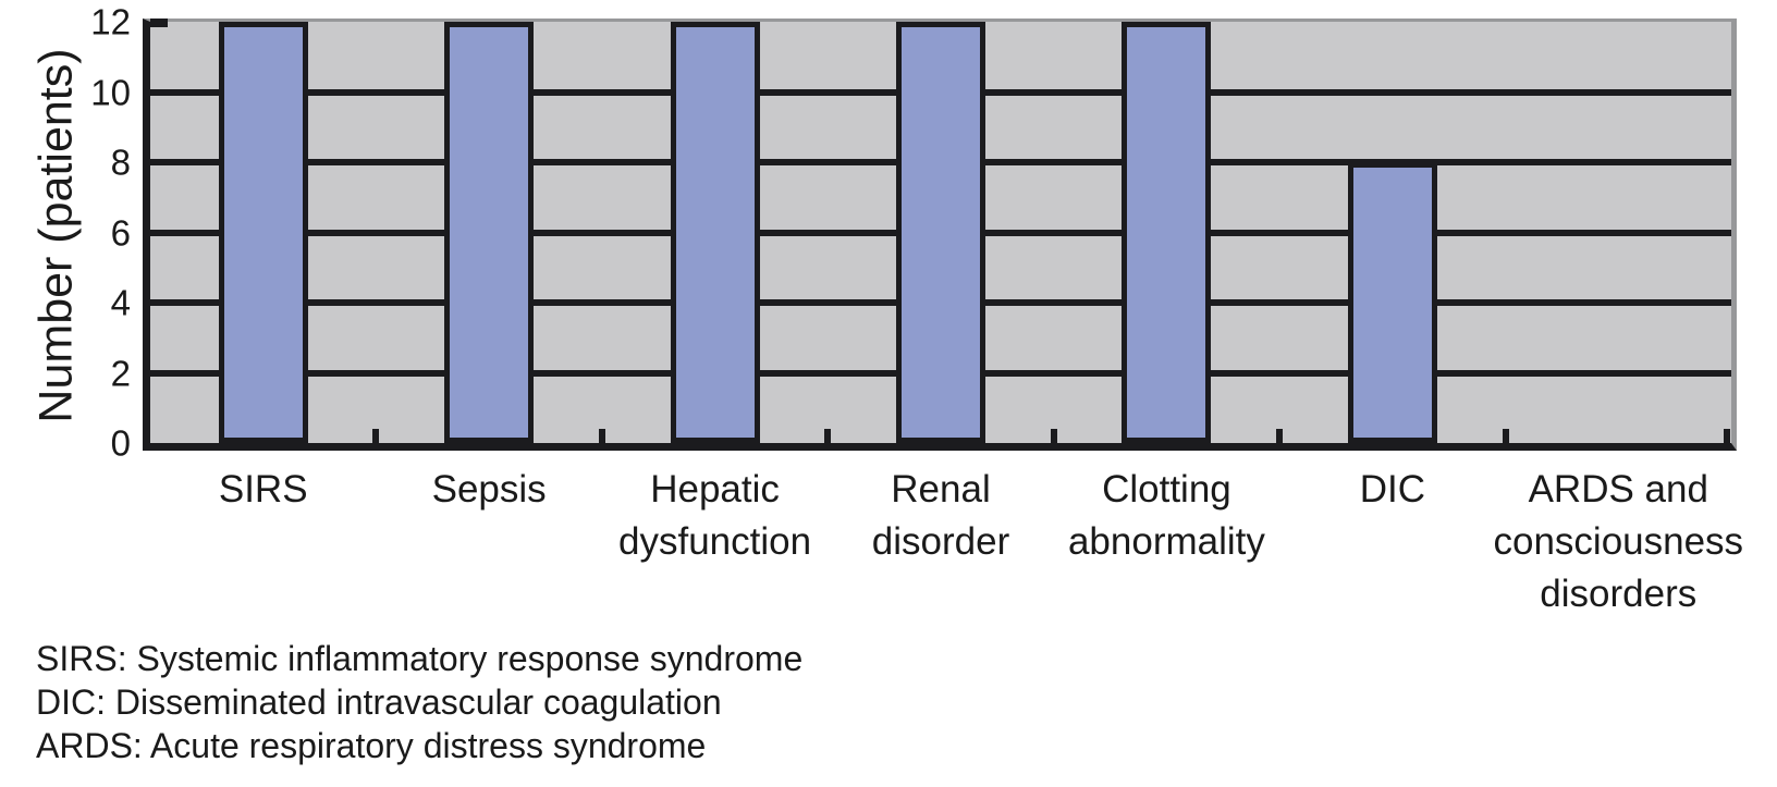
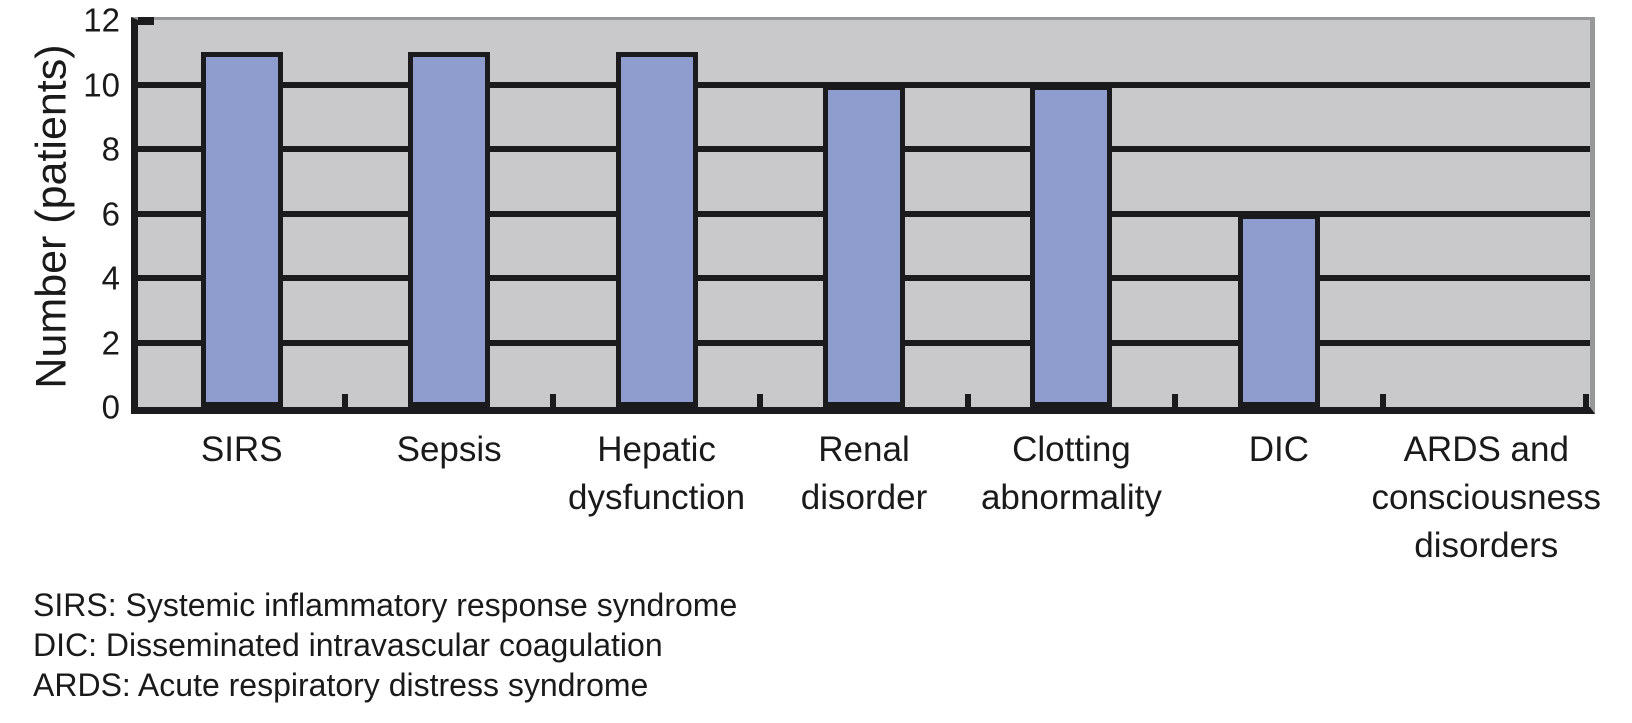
SIRS: 12 -> 11
Sepsis: 12 -> 11
Hepatic dysfunction: 12 -> 11
Renal disorder: 12 -> 10
Clotting abnormality: 12 -> 10
DIC: 8 -> 6
